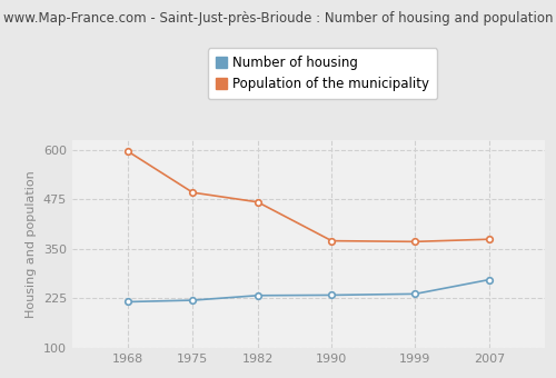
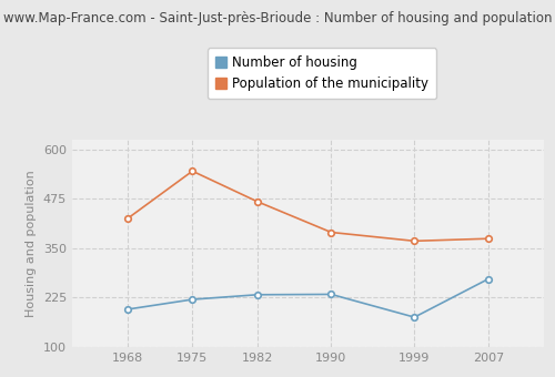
Number of housing/1968: 216 -> 195
Population of the municipality/1968: 596 -> 425
Population of the municipality/1975: 492 -> 545
Population of the municipality/1990: 370 -> 390
Number of housing/1999: 236 -> 175
